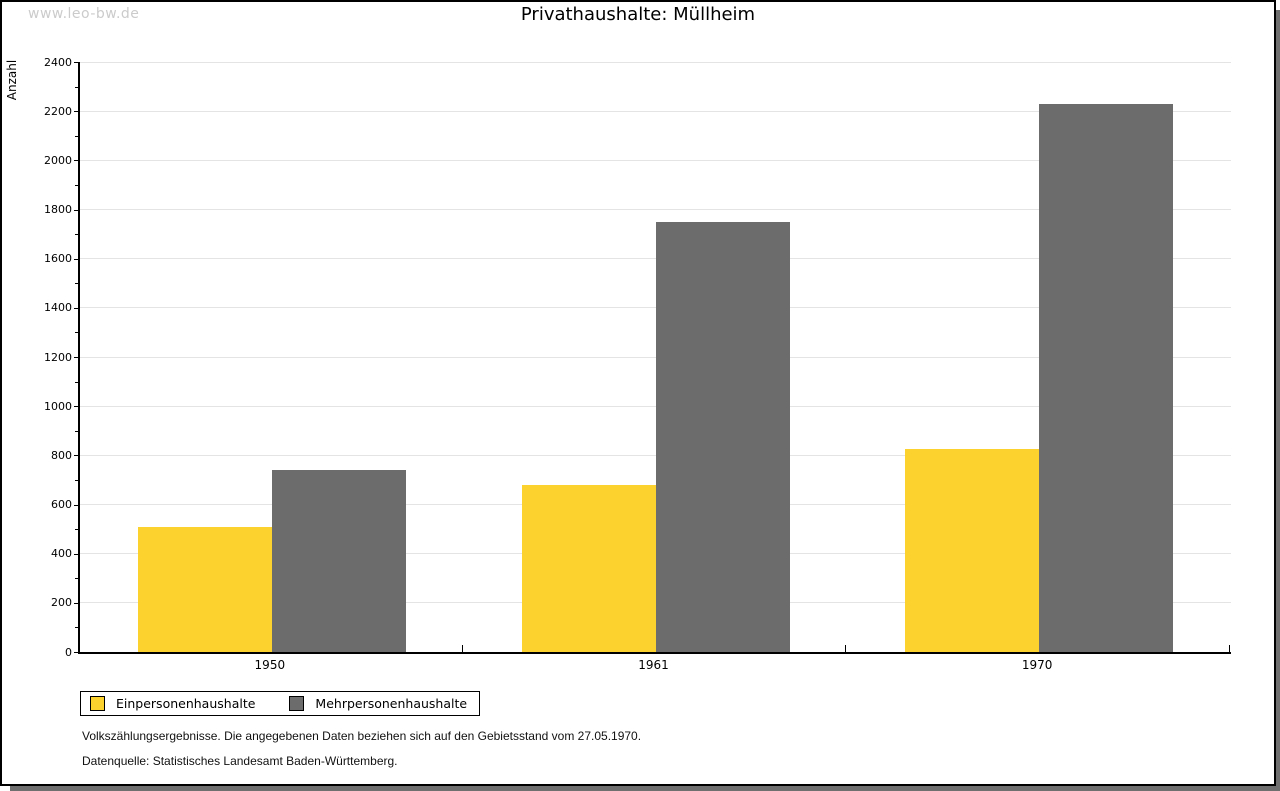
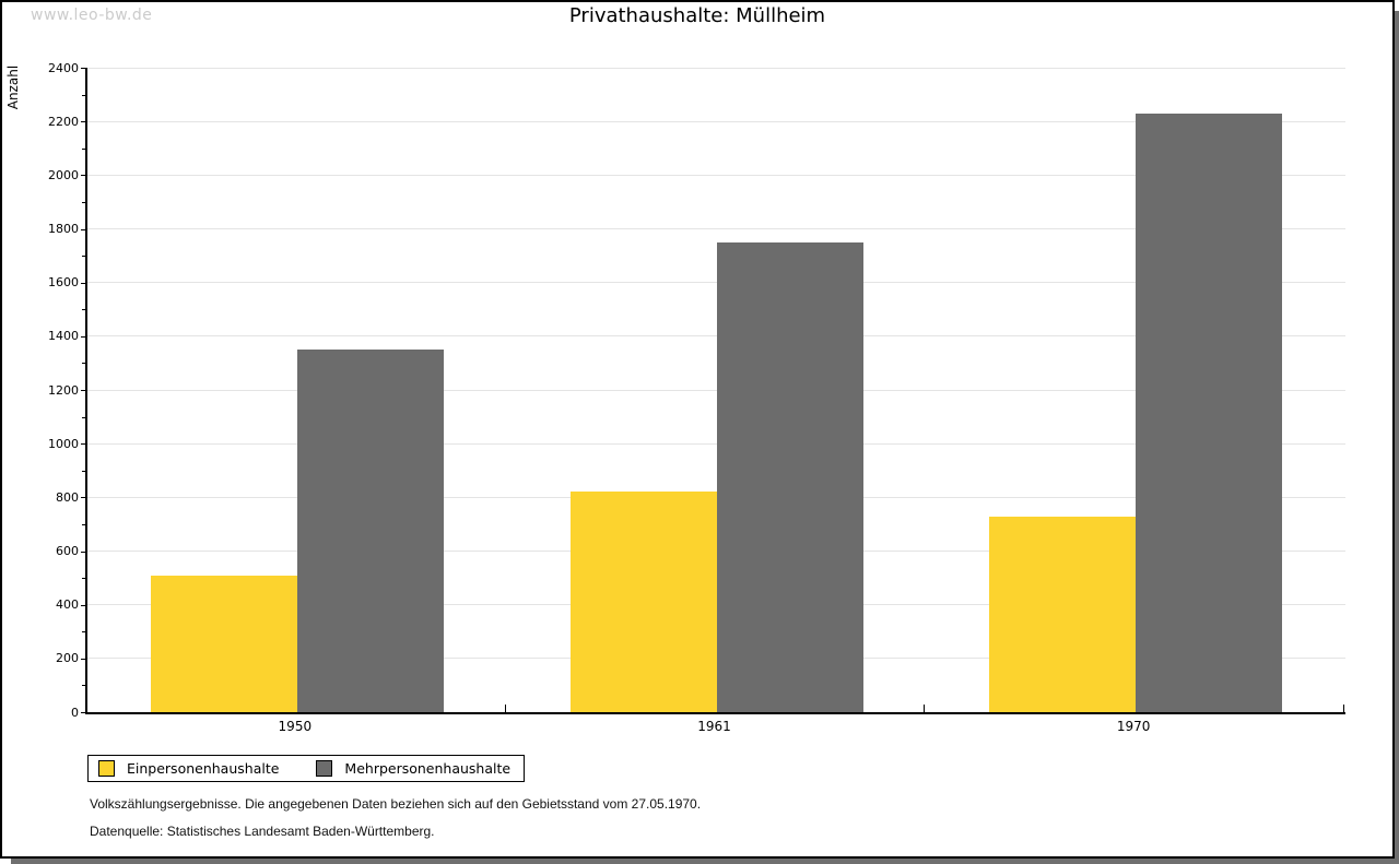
Mehrpersonenhaushalte/1950: 740 -> 1350
Einpersonenhaushalte/1961: 680 -> 820
Einpersonenhaushalte/1970: 820 -> 730
